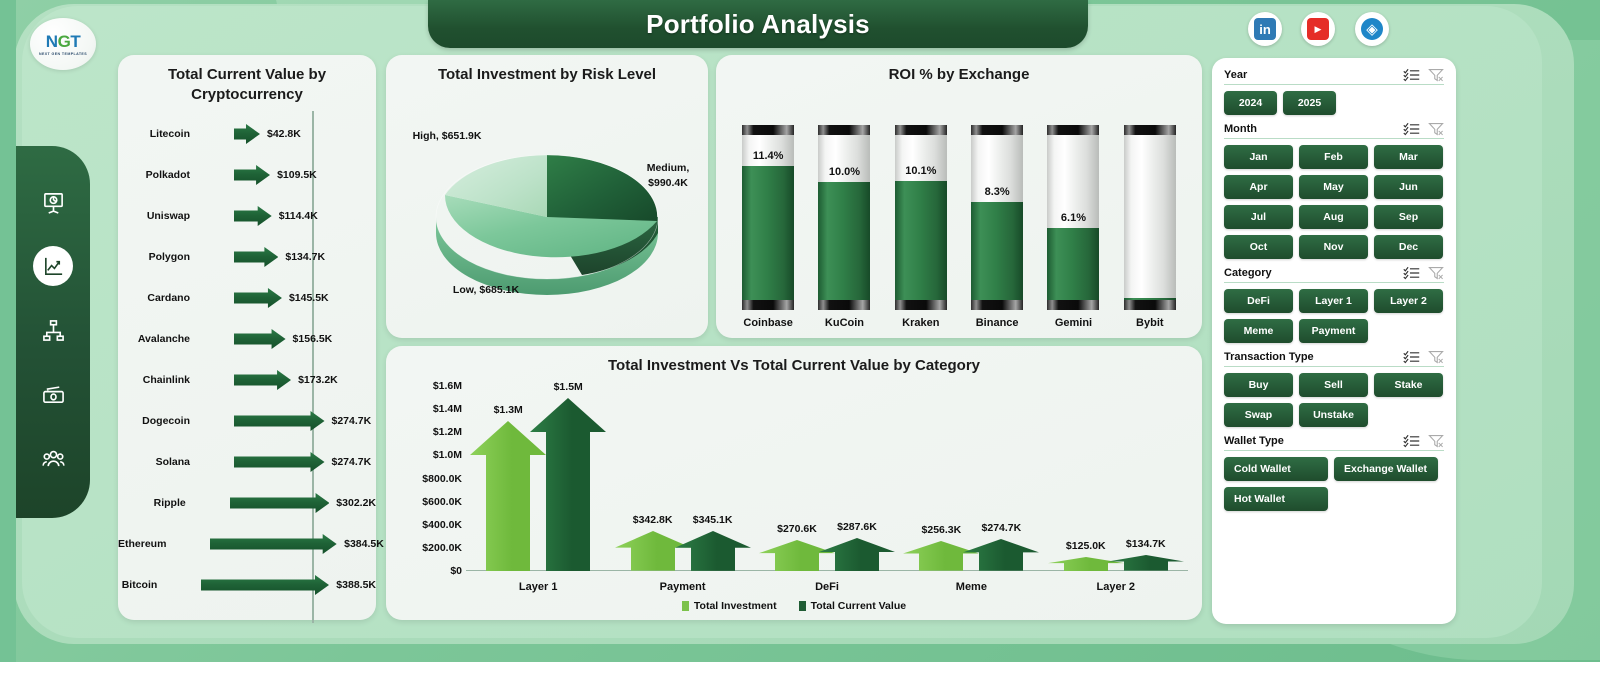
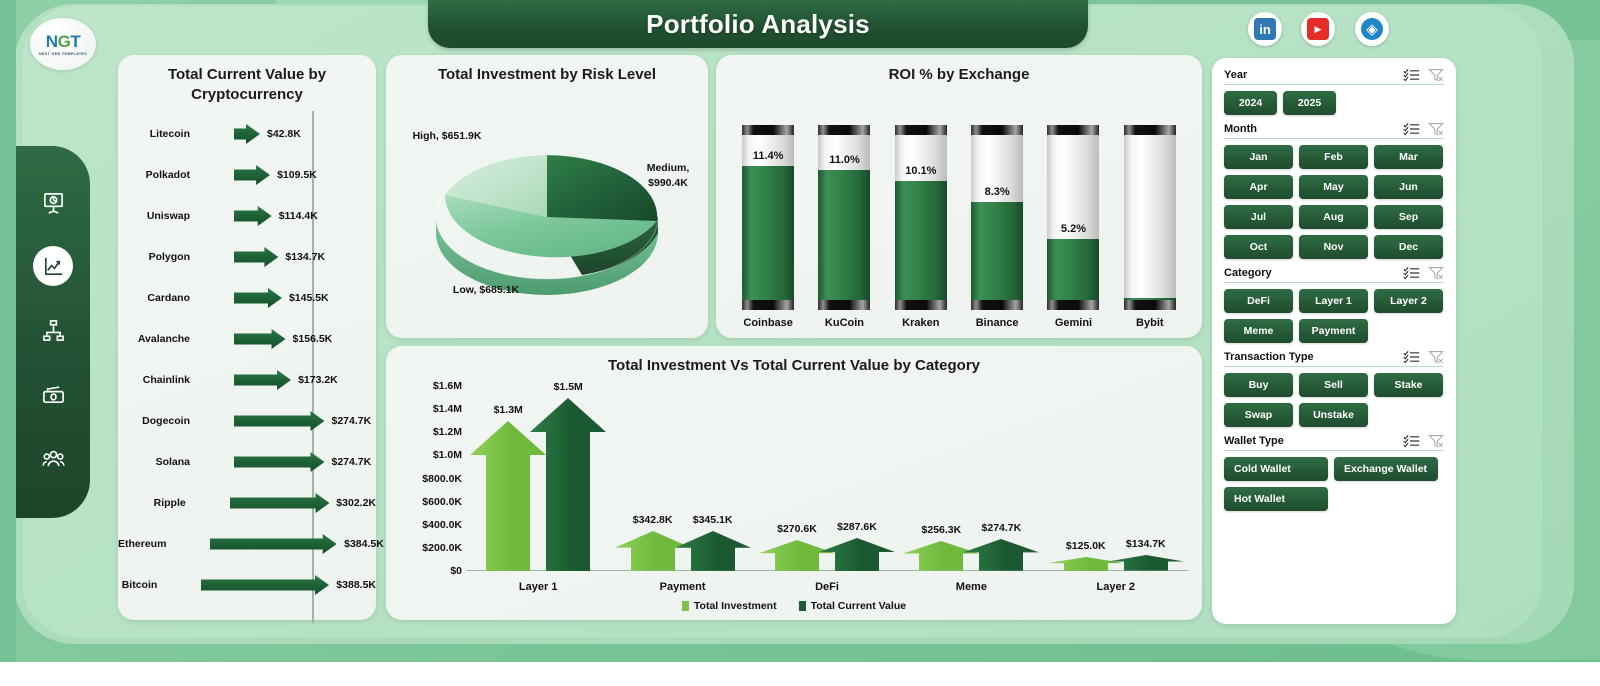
ROI % by Exchange/KuCoin: 10.0% -> 11.0%
ROI % by Exchange/Gemini: 6.1% -> 5.2%
